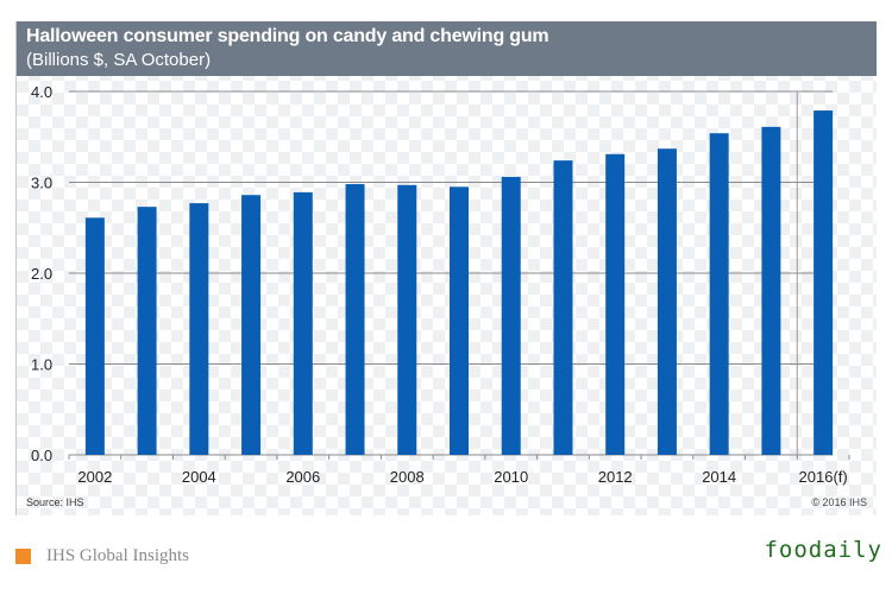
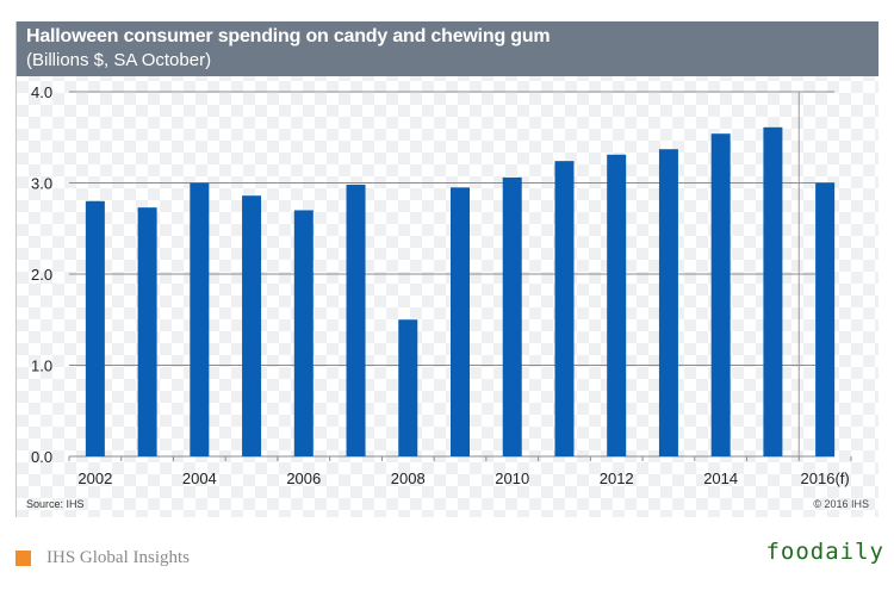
2002: 2.6 -> 2.8
2004: 2.8 -> 3.0
2006: 2.9 -> 2.7
2008: 3.0 -> 1.5
2016(f): 3.8 -> 3.0
